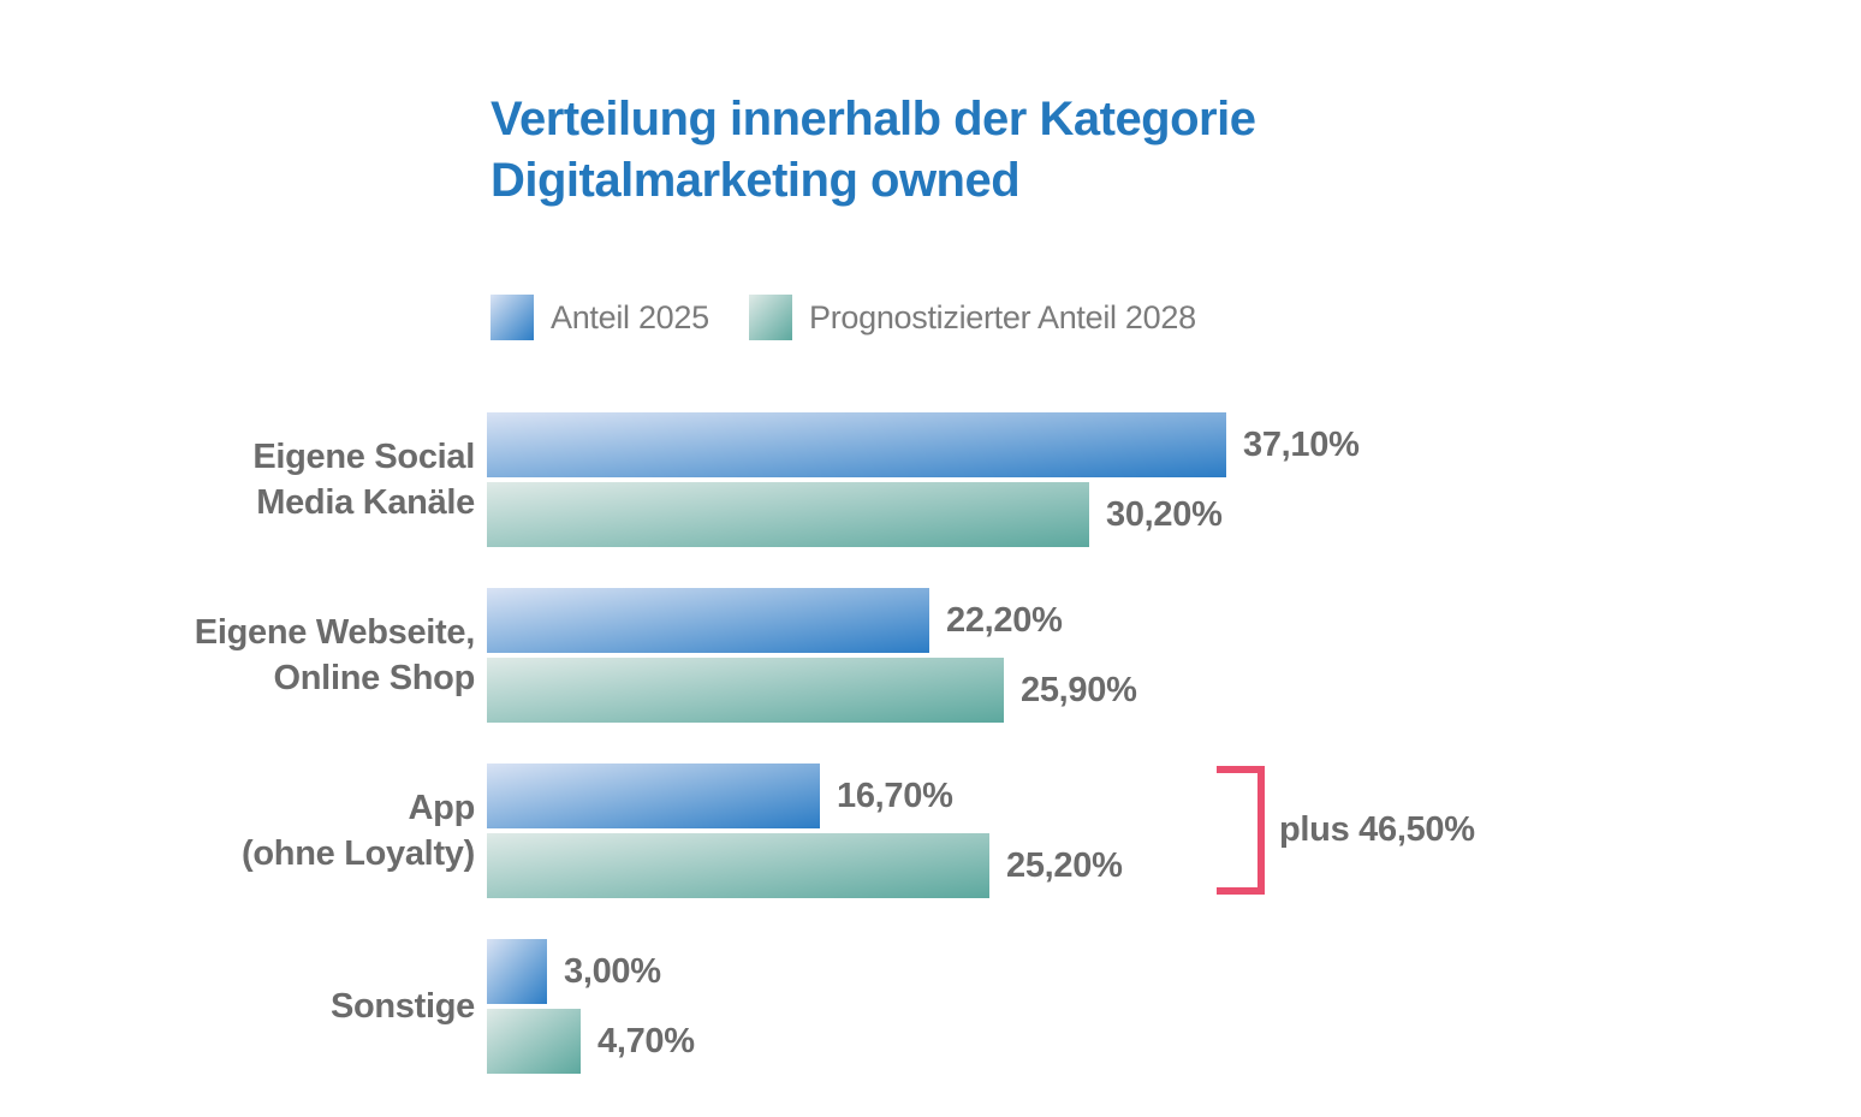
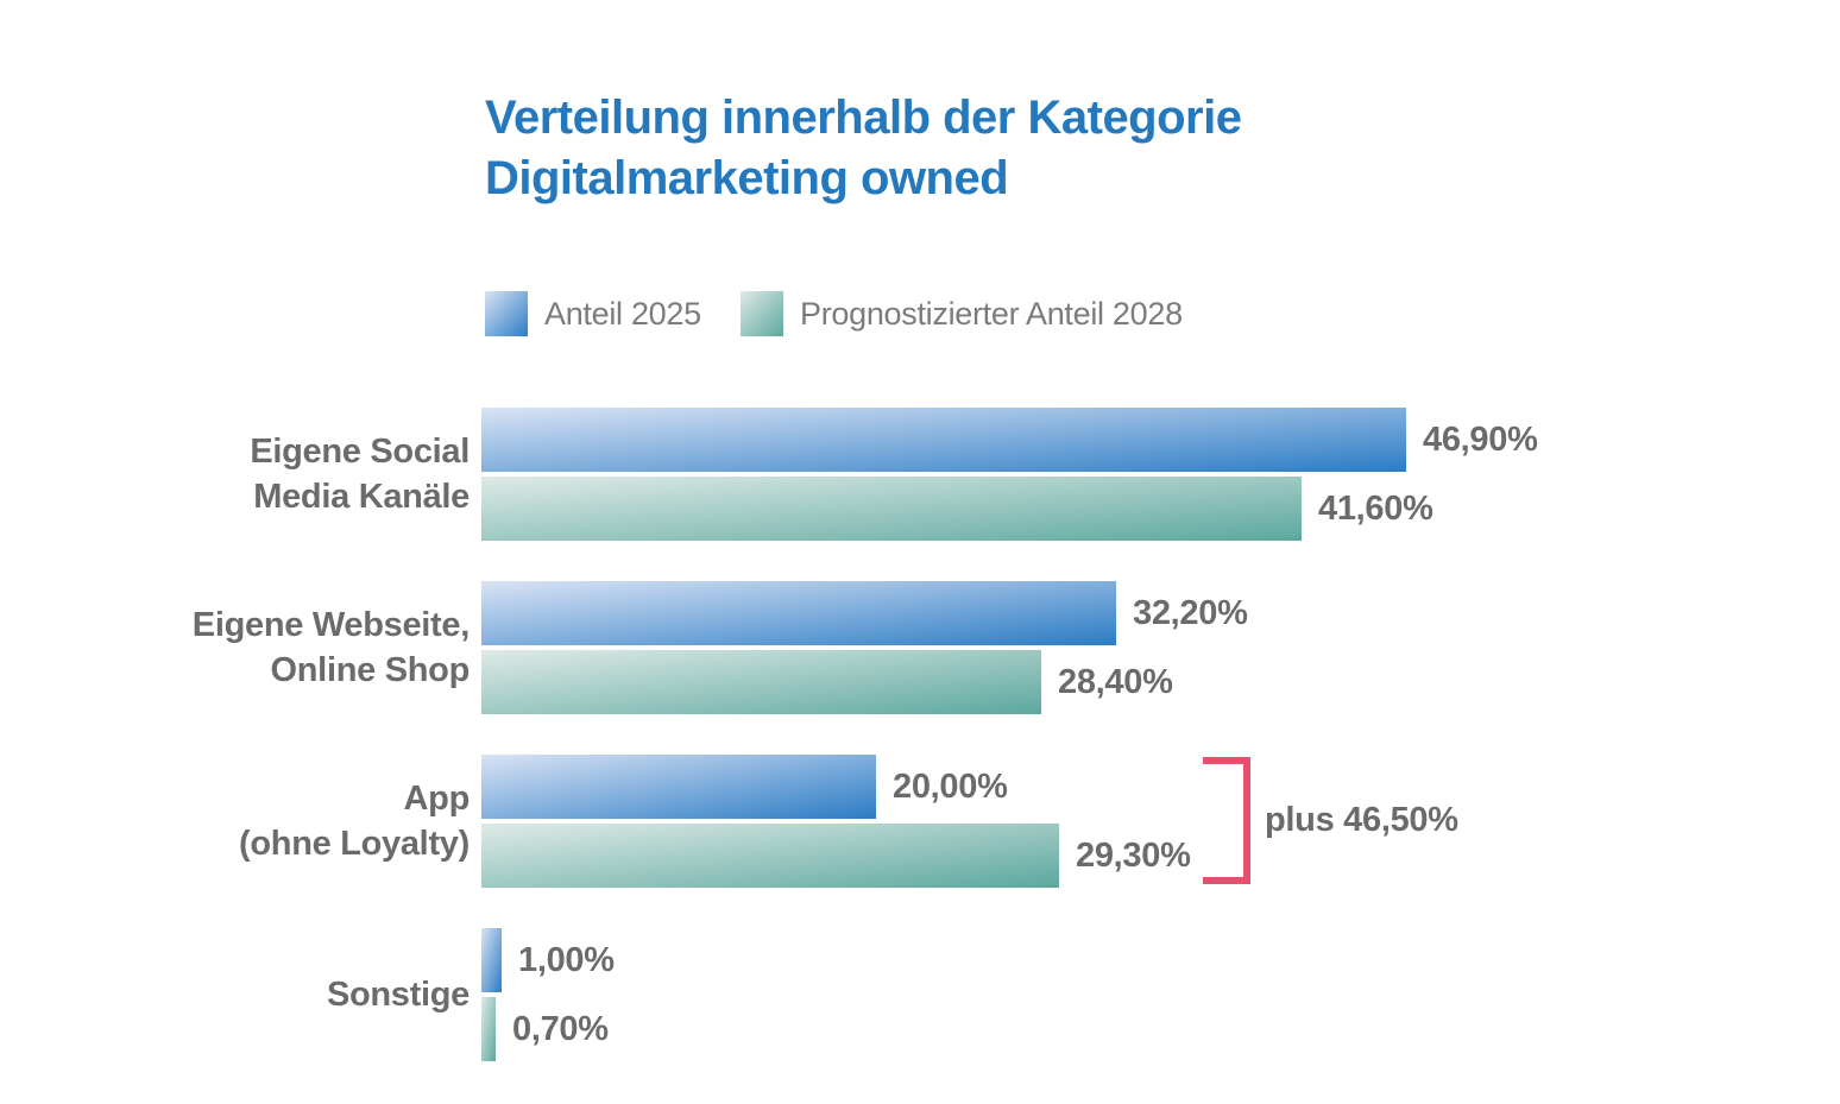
Anteil 2025/Eigene Social Media Kanäle: 37,10% -> 46,90%
Prognostizierter Anteil 2028/Eigene Social Media Kanäle: 30,20% -> 41,60%
Anteil 2025/Eigene Webseite, Online Shop: 22,20% -> 32,20%
Prognostizierter Anteil 2028/Eigene Webseite, Online Shop: 25,90% -> 28,40%
Anteil 2025/App (ohne Loyalty): 16,70% -> 20,00%
Prognostizierter Anteil 2028/App (ohne Loyalty): 25,20% -> 29,30%
Anteil 2025/Sonstige: 3,00% -> 1,00%
Prognostizierter Anteil 2028/Sonstige: 4,70% -> 0,70%
